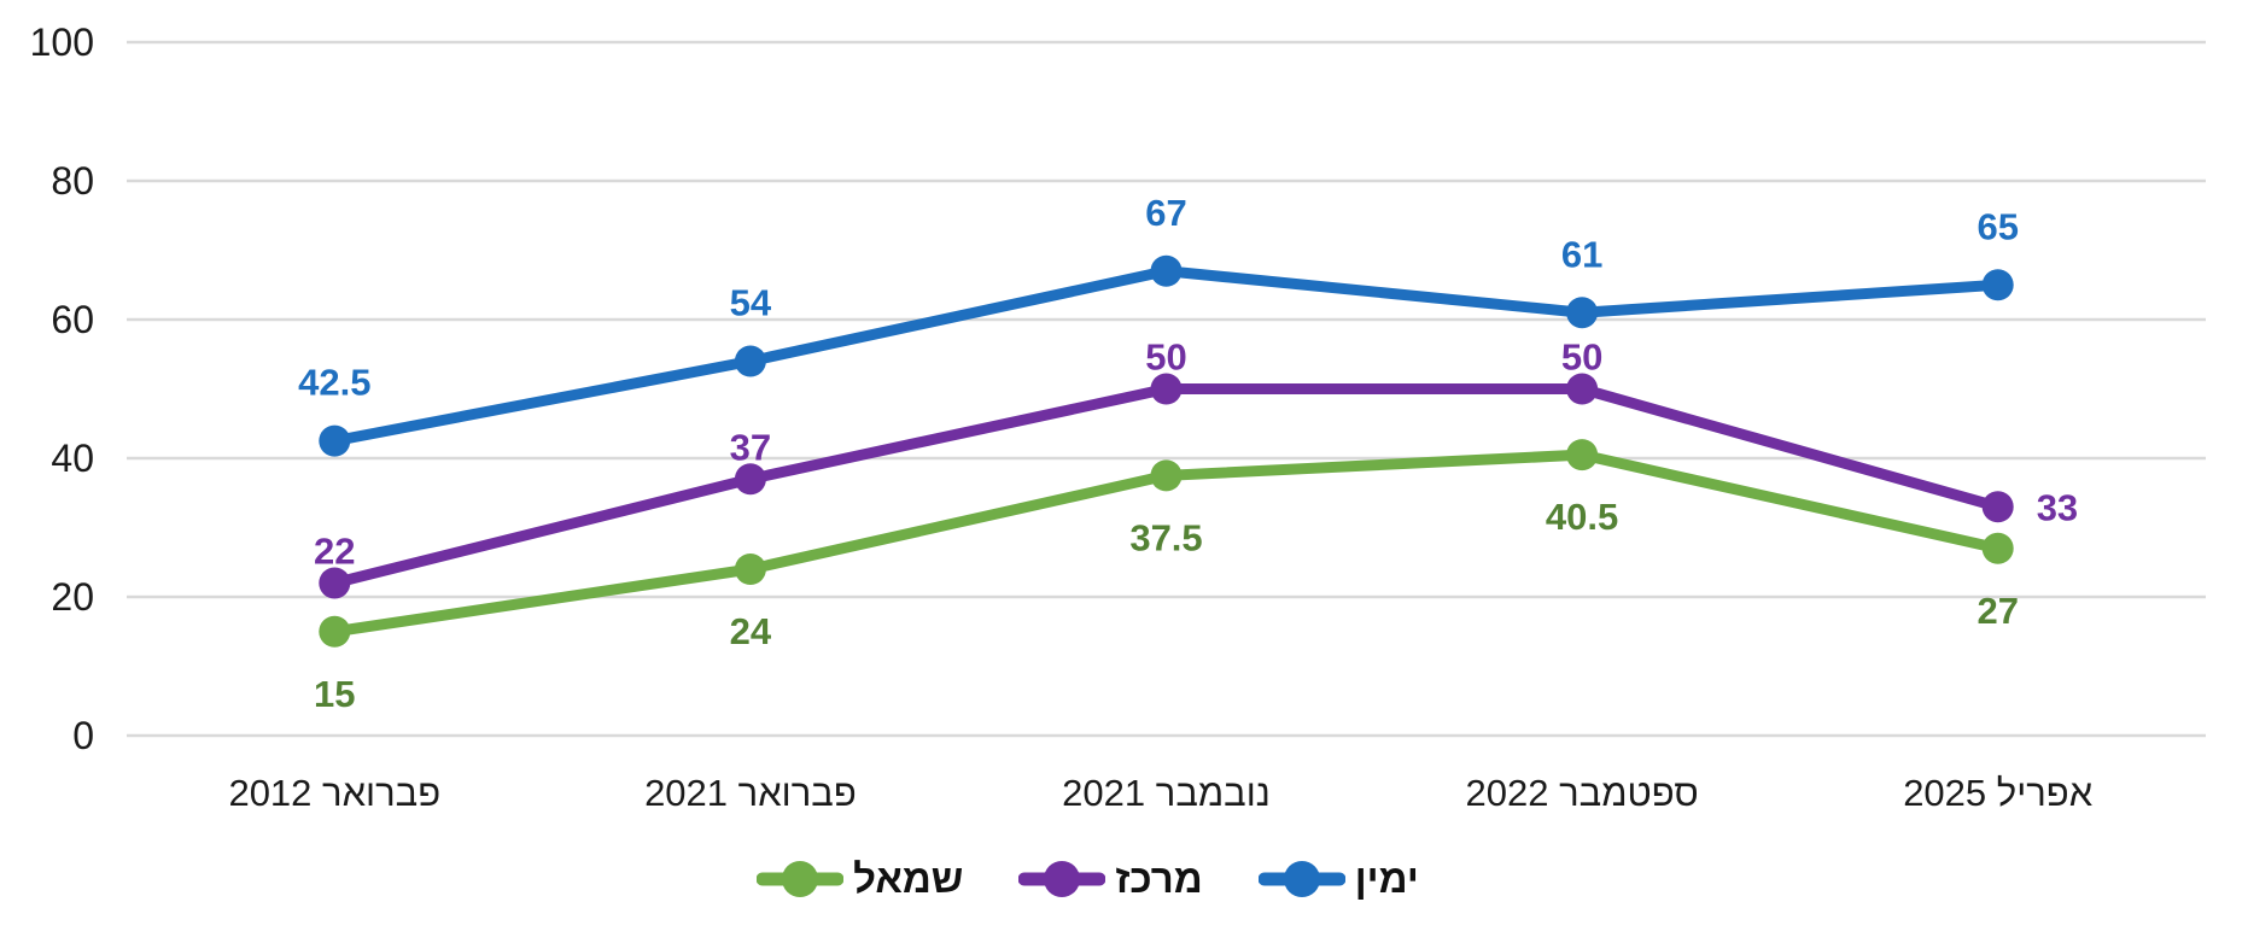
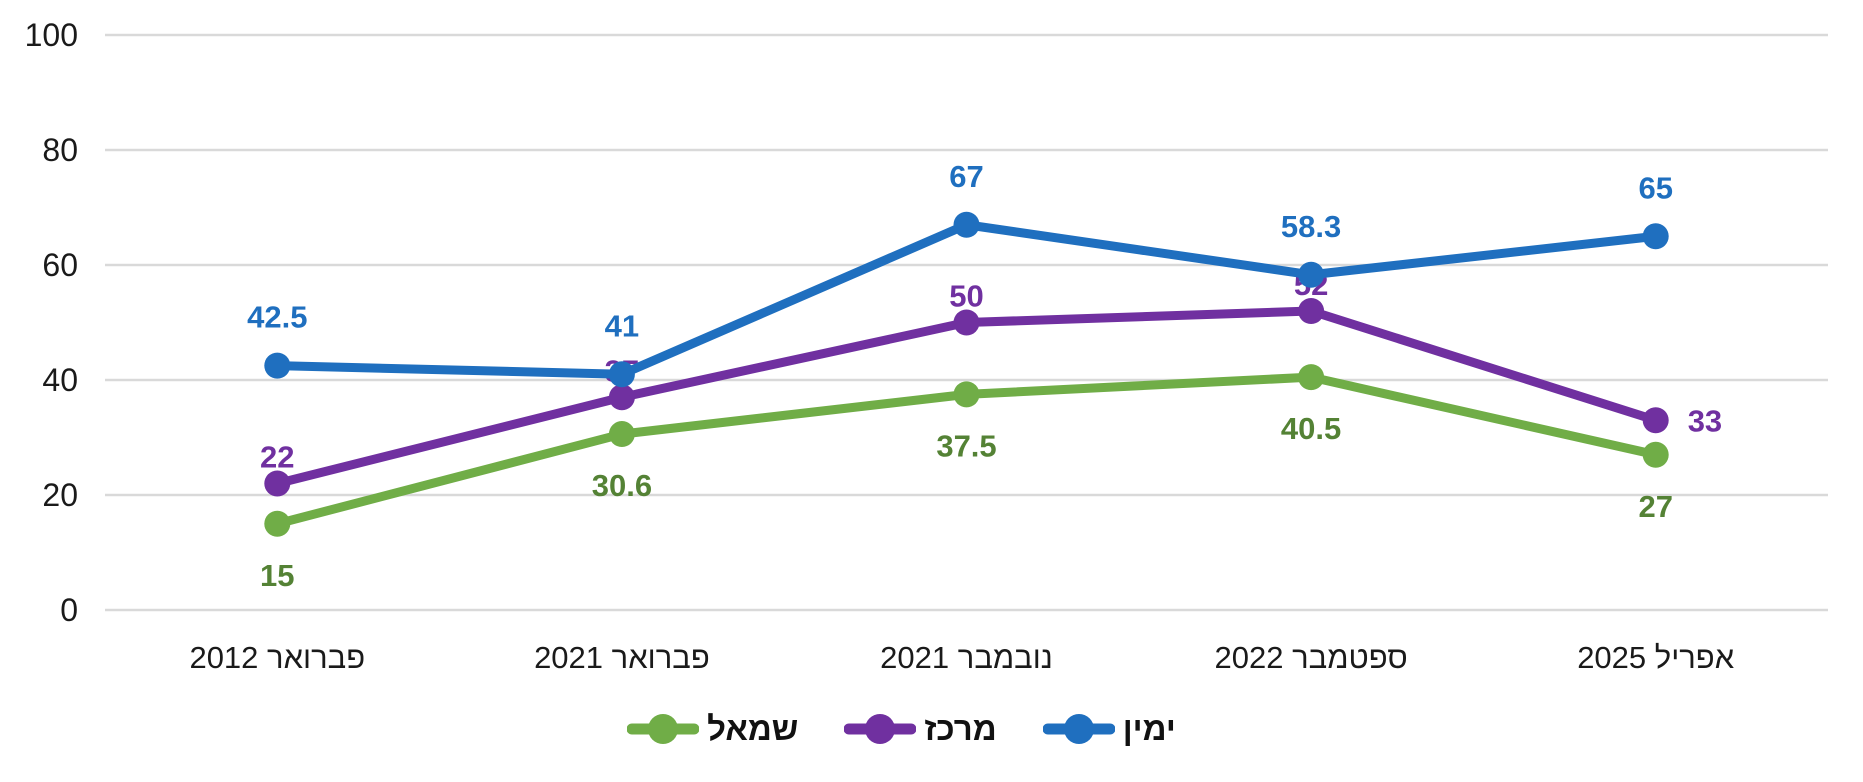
שמאל/פברואר 2021: 24 -> 30.6
ימין/פברואר 2021: 54 -> 41
מרכז/ספטמבר 2022: 50 -> 52
ימין/ספטמבר 2022: 61 -> 58.3
